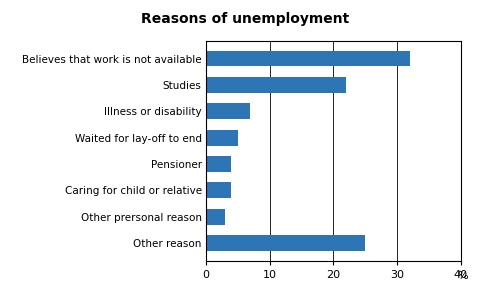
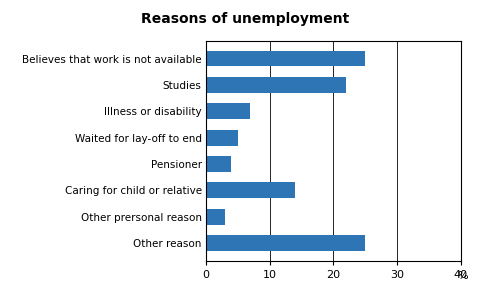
Believes that work is not available: 32 -> 25
Caring for child or relative: 4 -> 14
